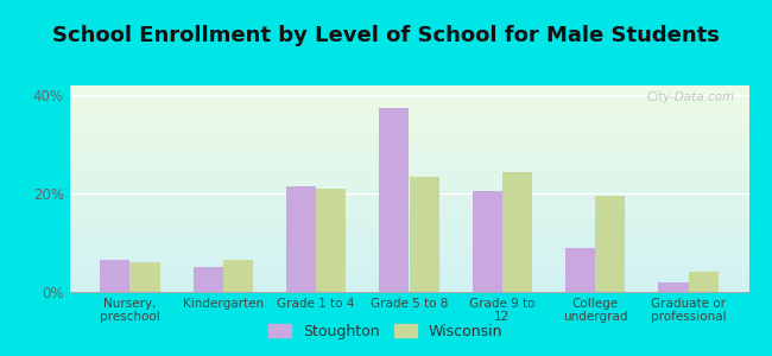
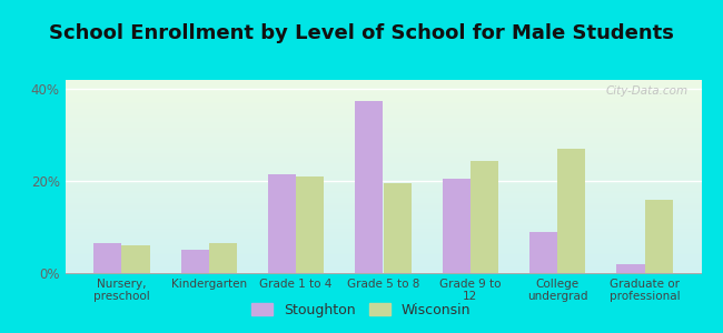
Wisconsin/Grade 5 to 8: 23.5% -> 19.5%
Wisconsin/College undergrad: 19.5% -> 27.0%
Wisconsin/Graduate or professional: 4.0% -> 16.0%
